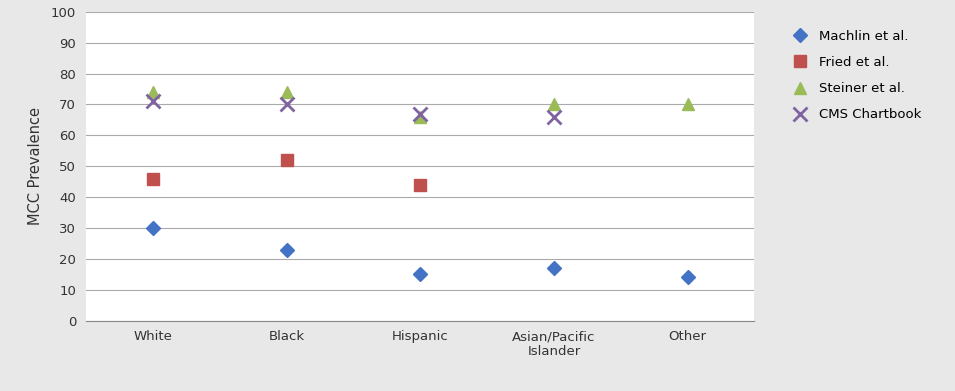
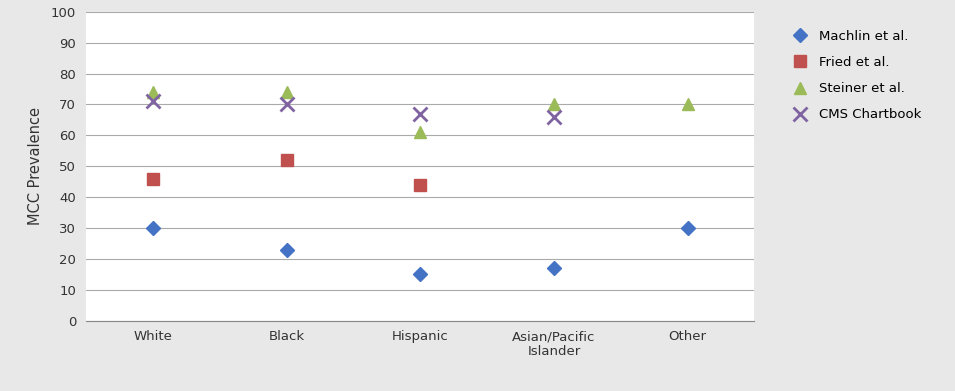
Steiner et al./Hispanic: 66 -> 61
Machlin et al./Other: 14 -> 30
